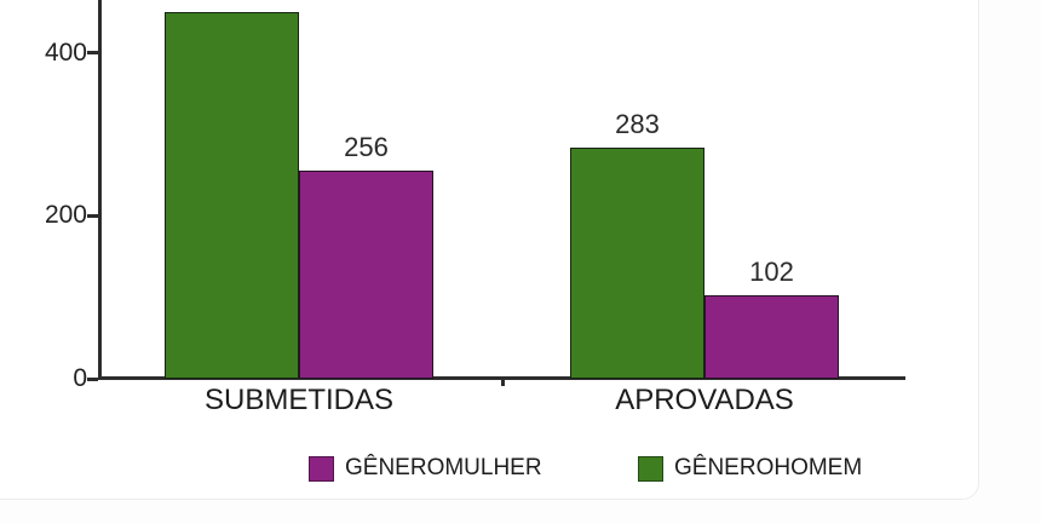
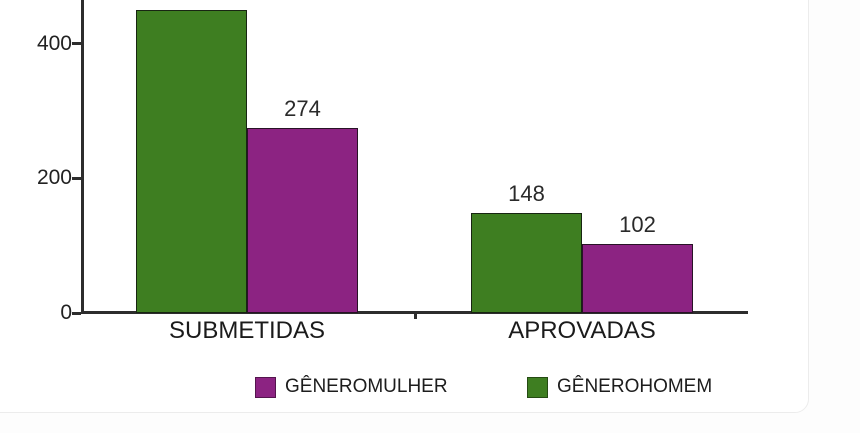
GÊNEROMULHER/SUBMETIDAS: 256 -> 274
GÊNEROHOMEM/APROVADAS: 283 -> 148
